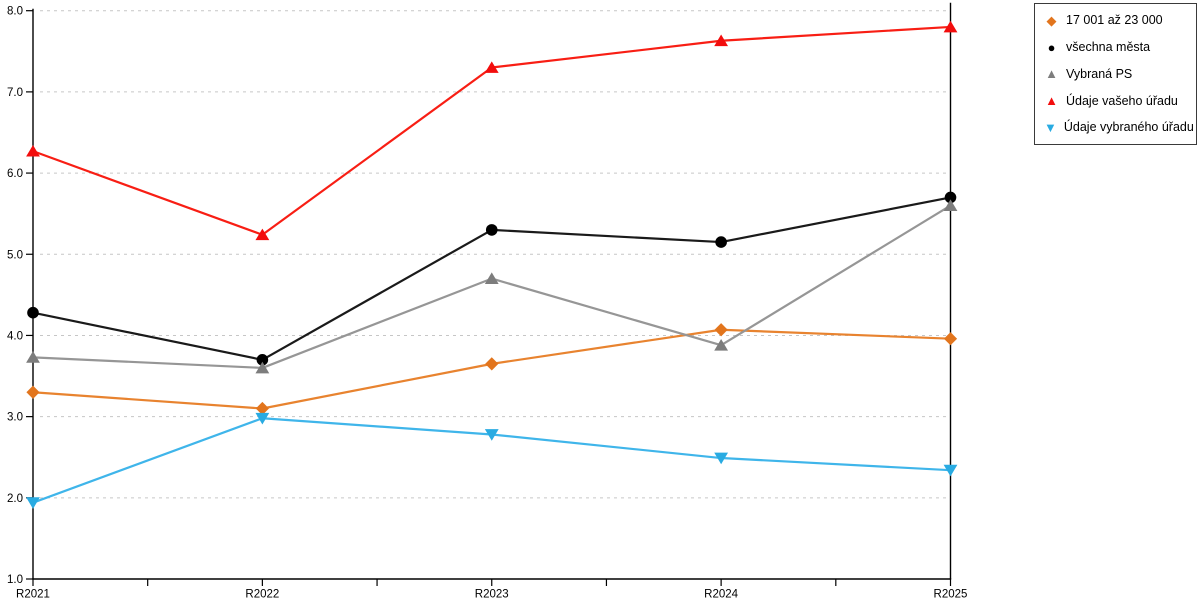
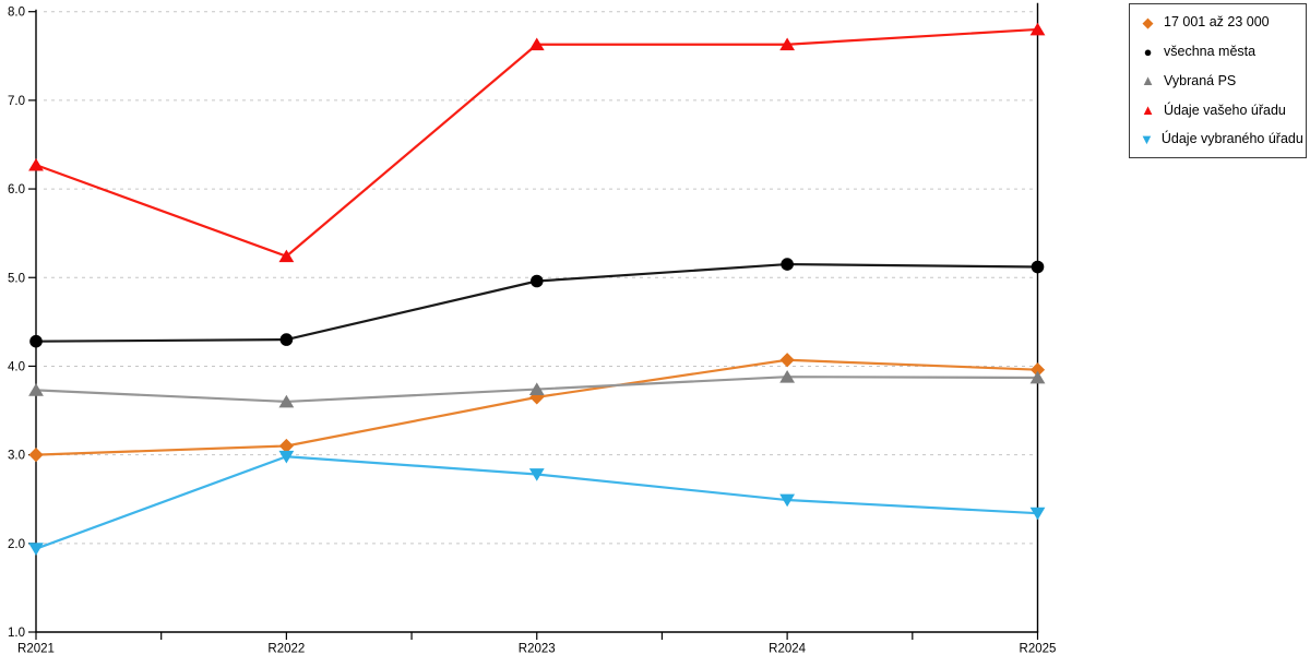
17 001 až 23 000/R2021: 3.3 -> 3.0
všechna města/R2022: 3.7 -> 4.3
všechna města/R2023: 5.3 -> 5.0
Vybraná PS/R2023: 4.7 -> 3.7
Údaje vašeho úřadu/R2023: 7.3 -> 7.6
všechna města/R2025: 5.7 -> 5.1
Vybraná PS/R2025: 5.6 -> 3.9
